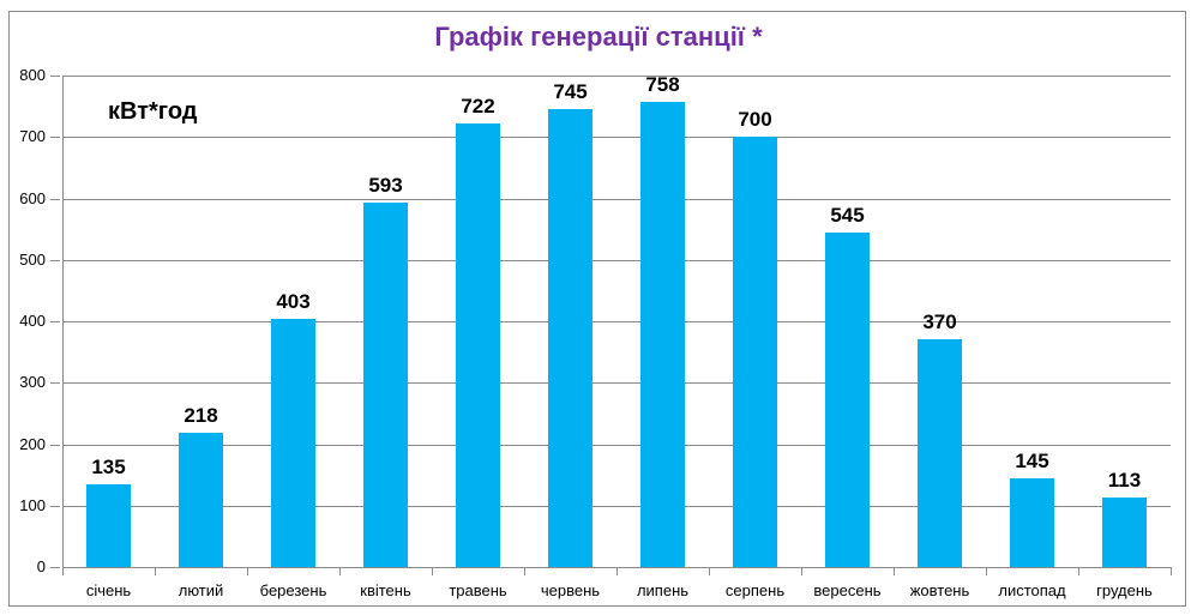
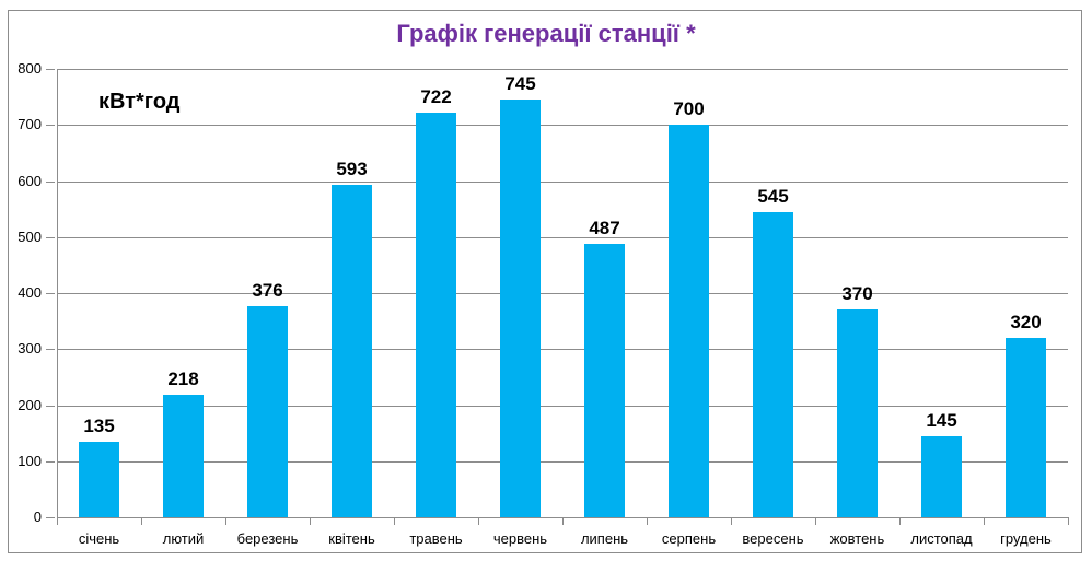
березень: 403 -> 376
липень: 758 -> 487
грудень: 113 -> 320
